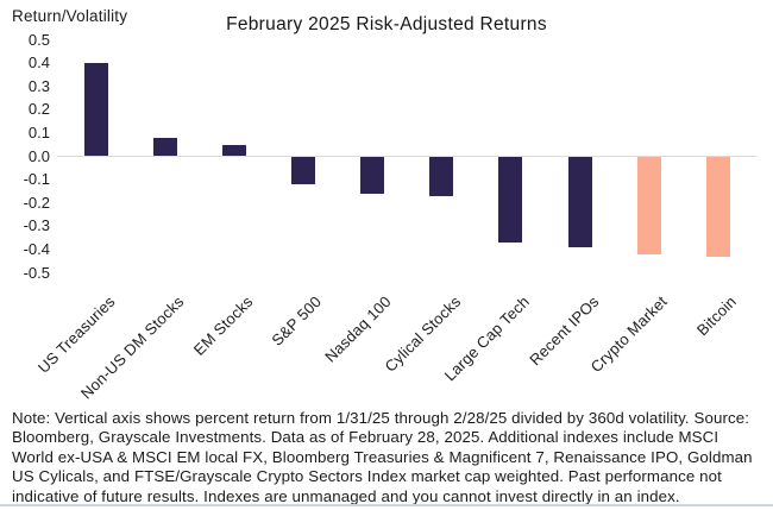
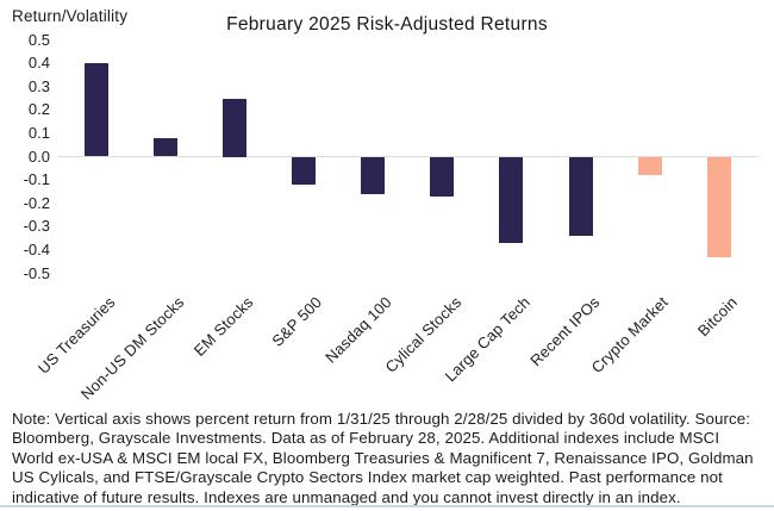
EM Stocks: 0.05 -> 0.25
Recent IPOs: -0.39 -> -0.34
Crypto Market: -0.42 -> -0.08
